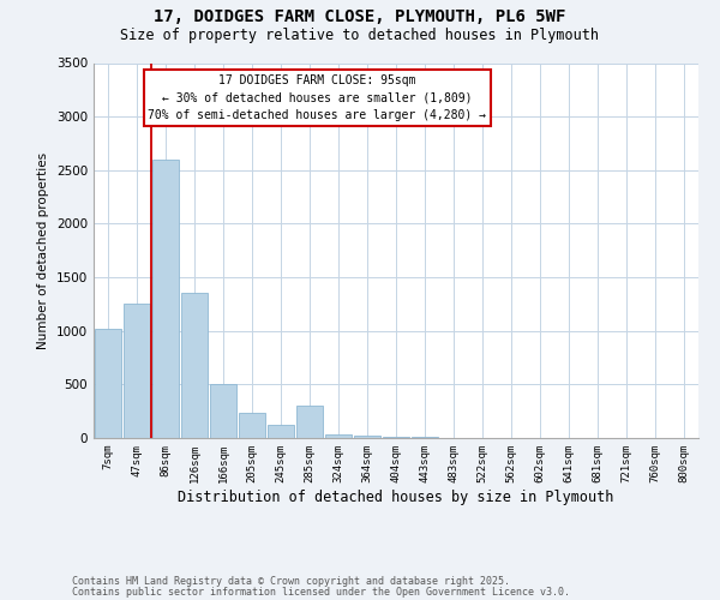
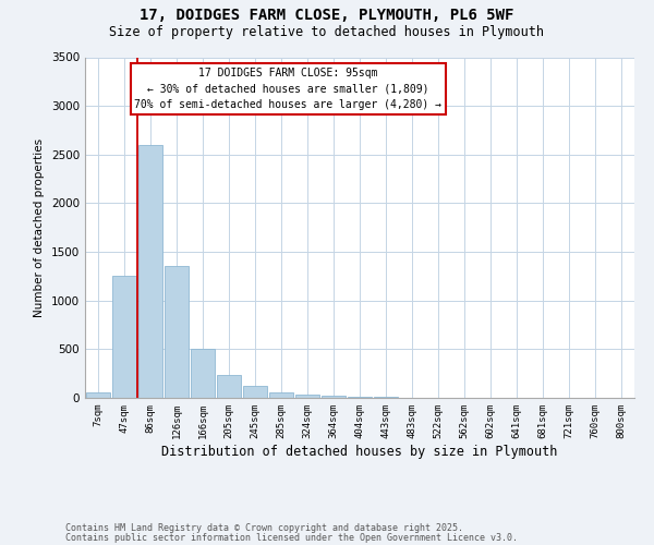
7sqm: 1020 -> 60
285sqm: 300 -> 60
